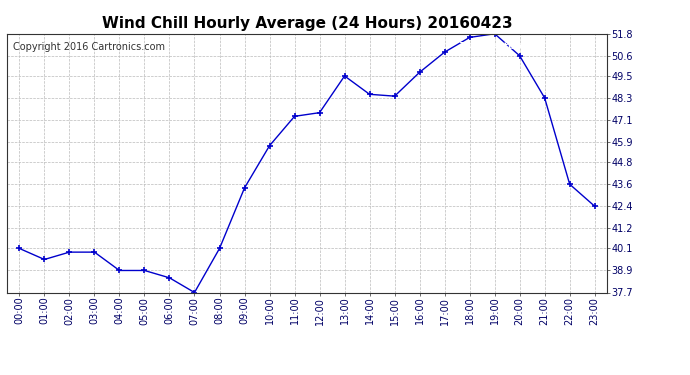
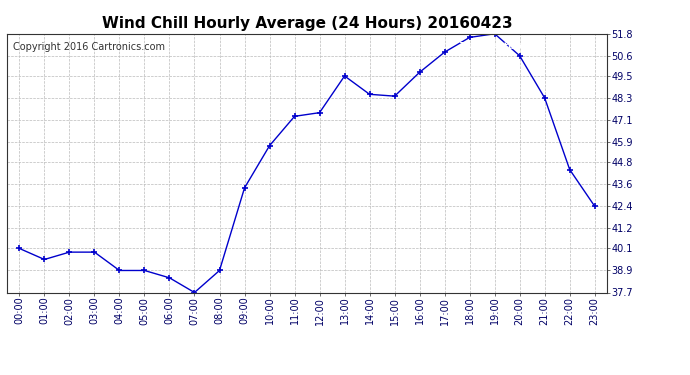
08:00: 40.1 -> 38.9
22:00: 43.6 -> 44.4
